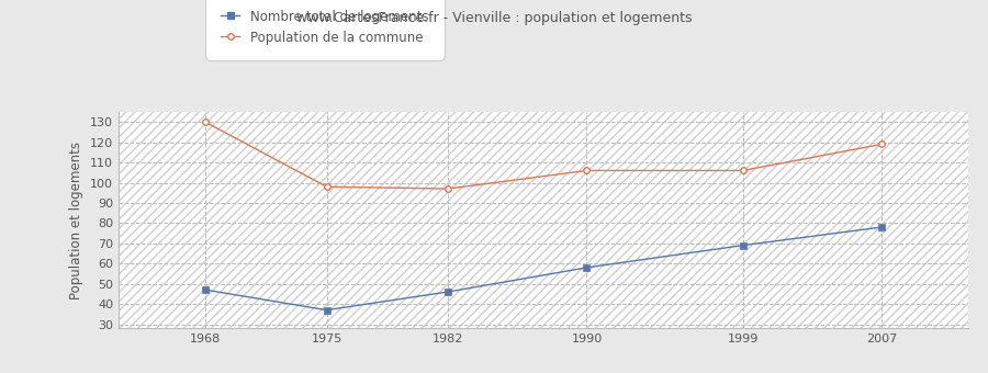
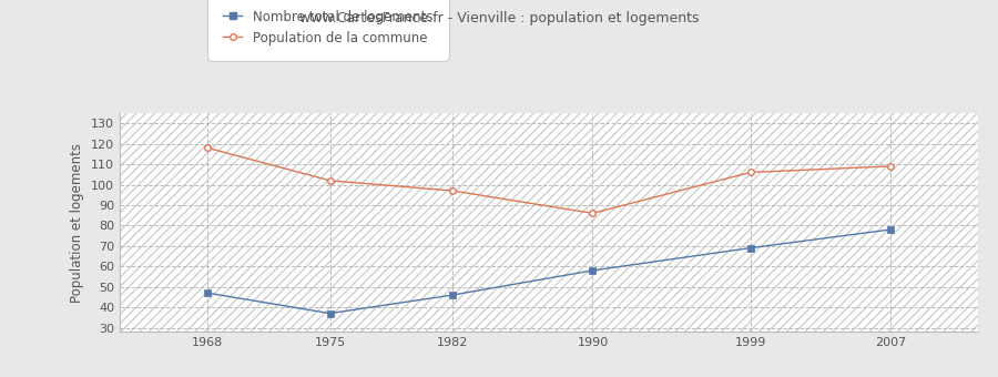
Population de la commune/1968: 130 -> 118
Population de la commune/1975: 98 -> 102
Population de la commune/1990: 106 -> 86
Population de la commune/2007: 119 -> 109
